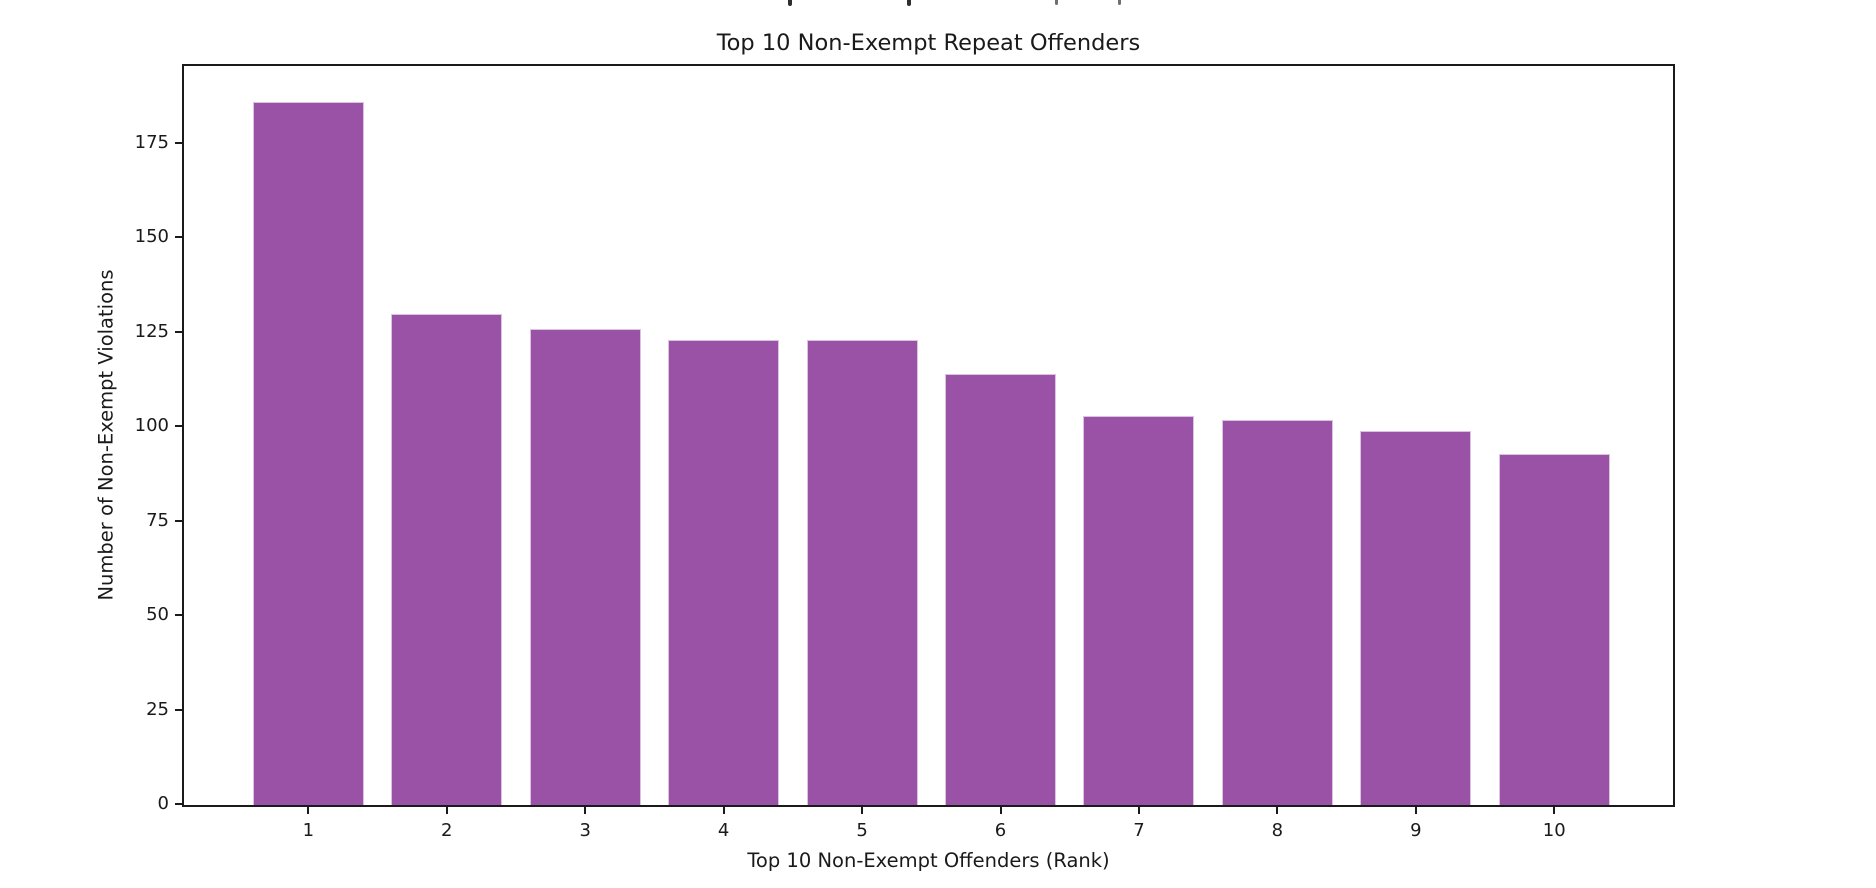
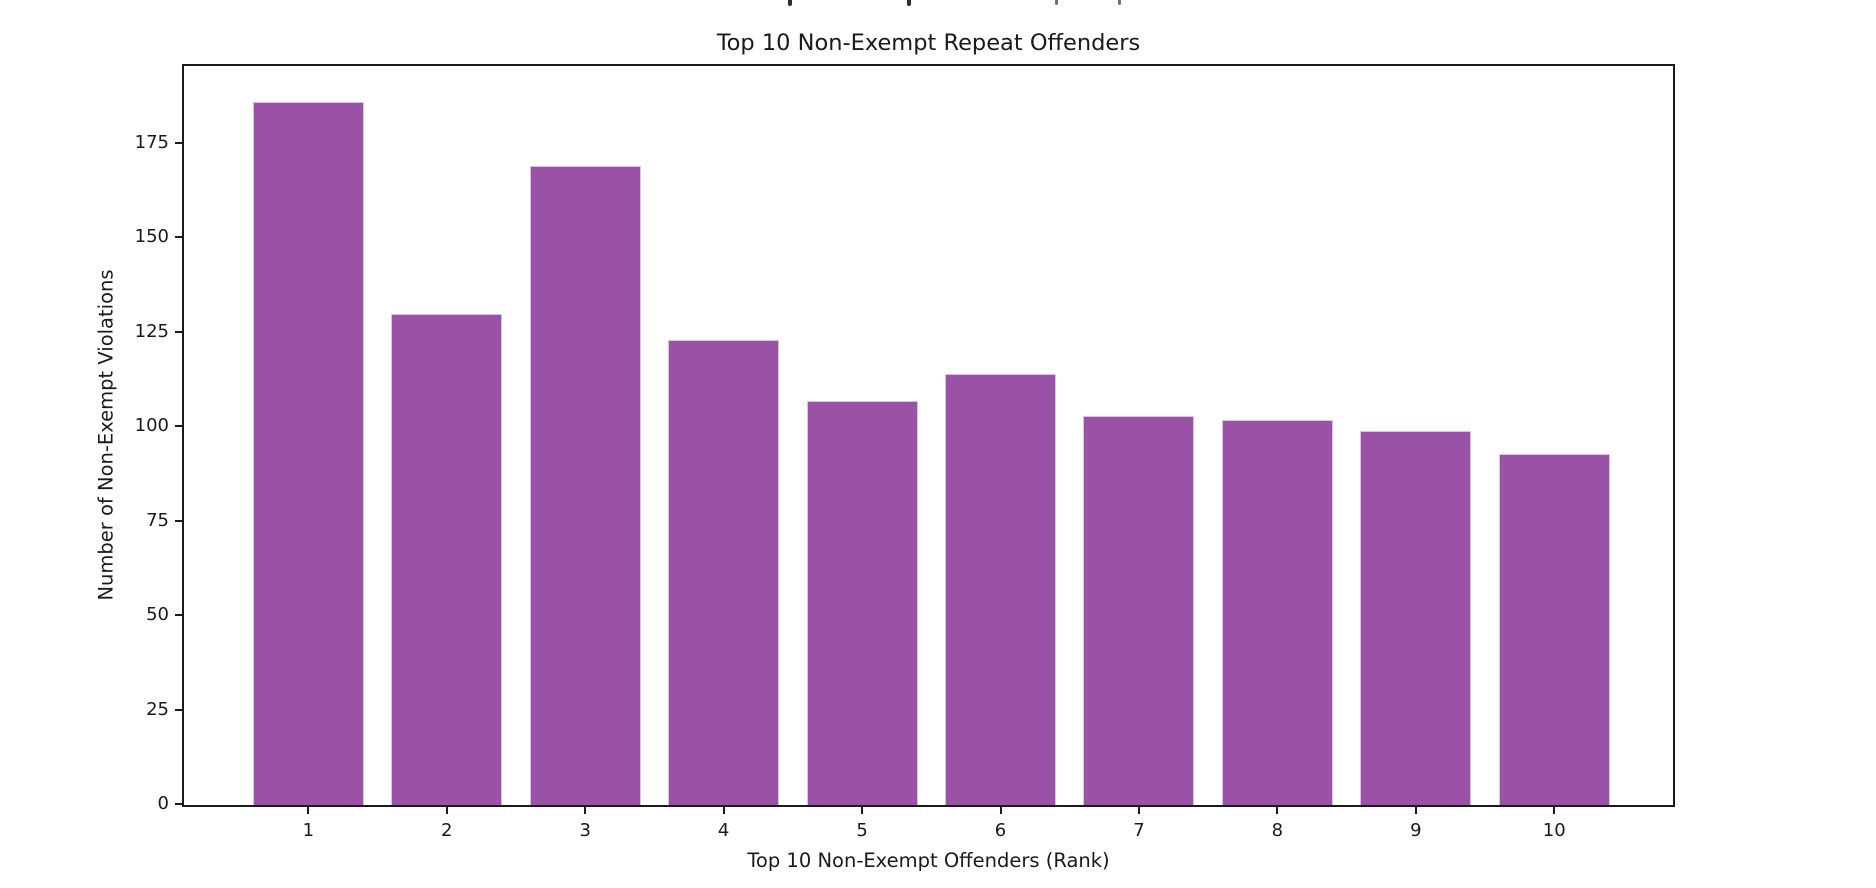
3: 126 -> 169
5: 123 -> 107
